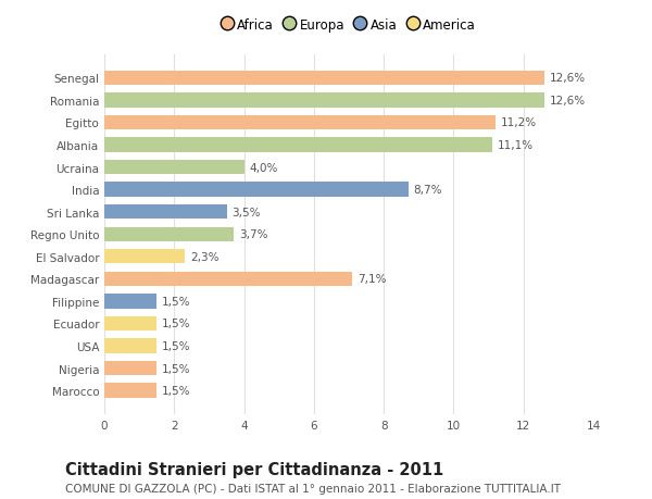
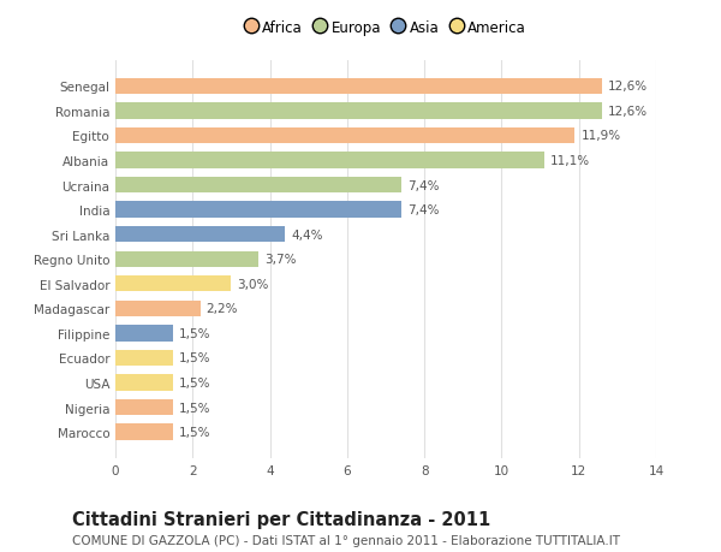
Egitto: 11,2% -> 11,9%
Ucraina: 4,0% -> 7,4%
India: 8,7% -> 7,4%
Sri Lanka: 3,5% -> 4,4%
El Salvador: 2,3% -> 3,0%
Madagascar: 7,1% -> 2,2%
